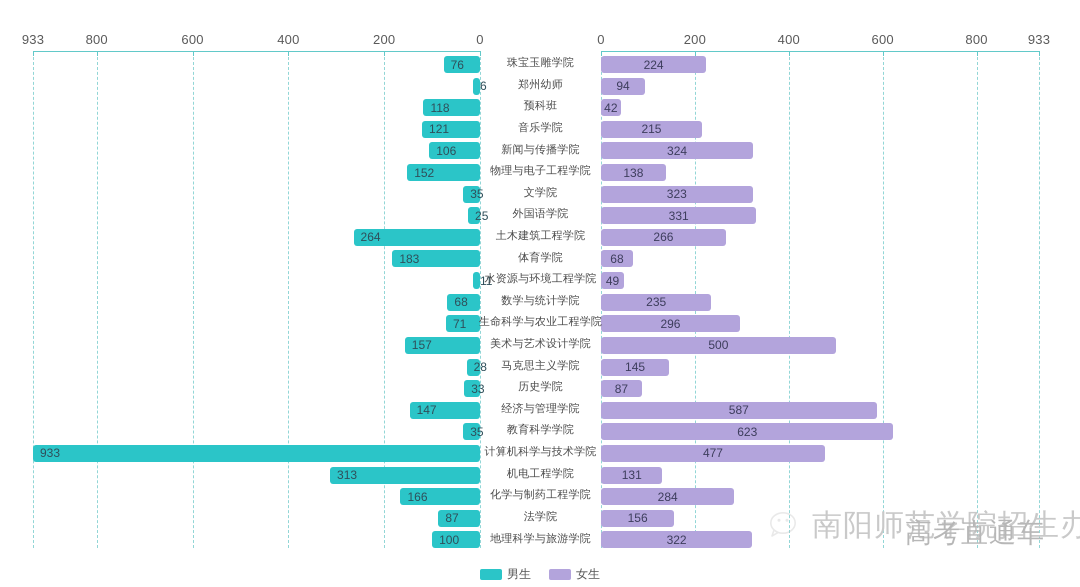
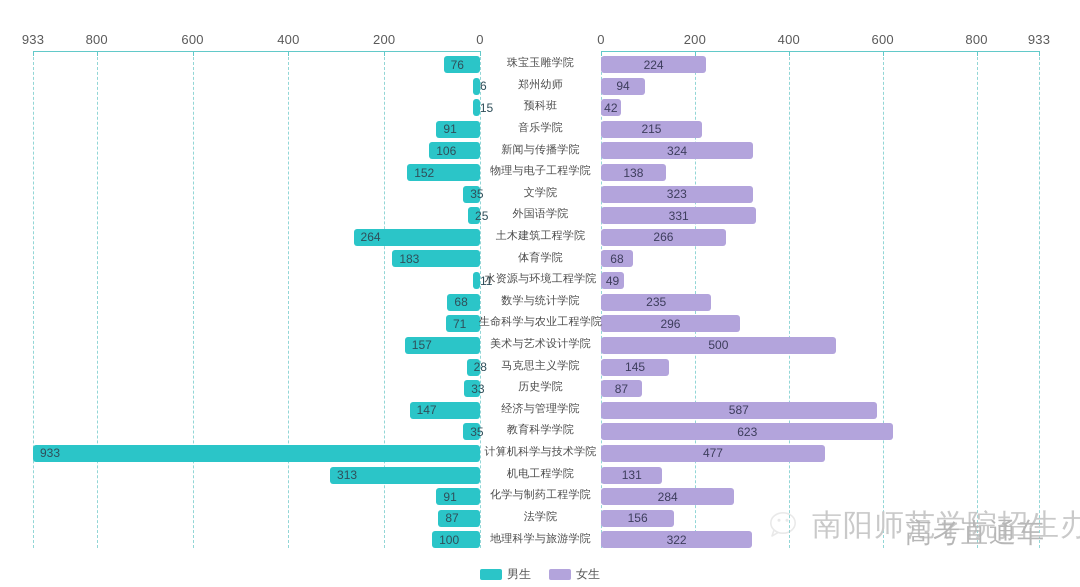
男生/预科班: 118 -> 15
男生/音乐学院: 121 -> 91
男生/化学与制药工程学院: 166 -> 91
